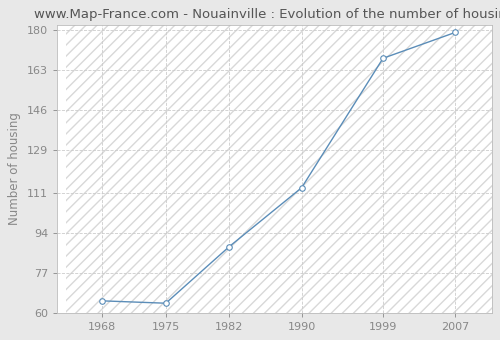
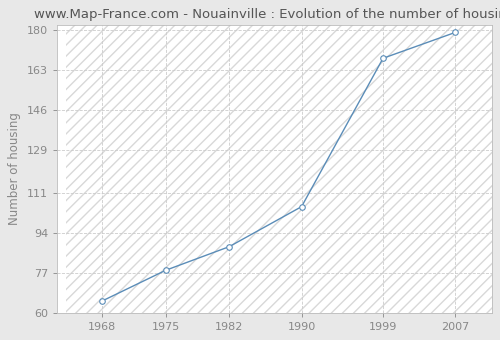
1975: 64 -> 78
1990: 113 -> 105
